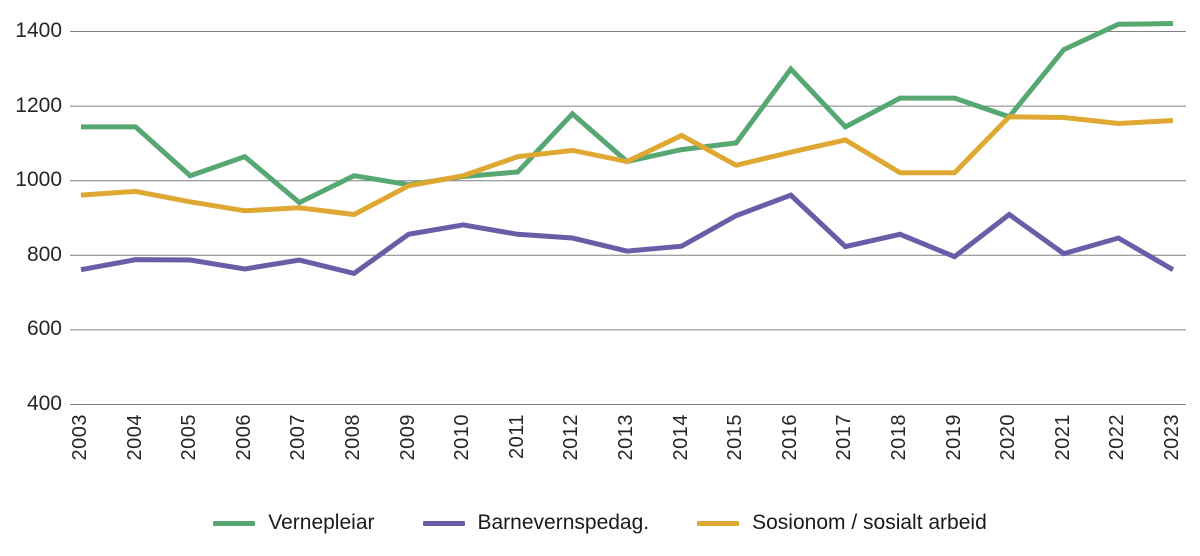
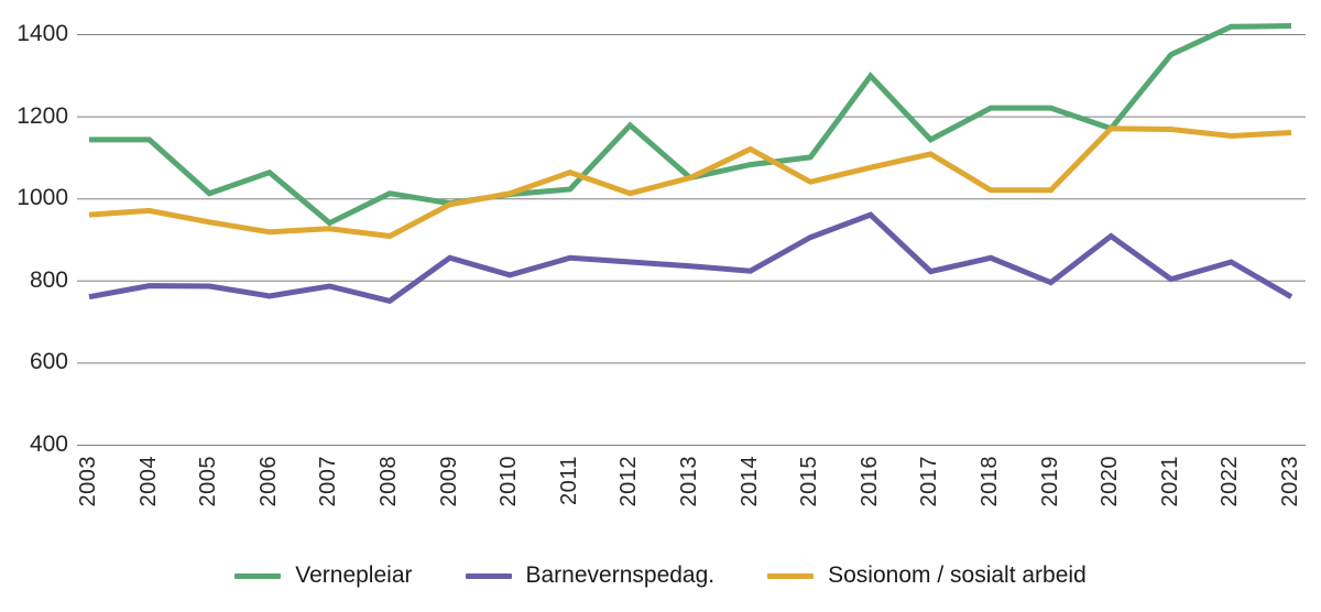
Barnevernspedag./2010: 880 -> 810
Sosionom / sosialt arbeid/2012: 1080 -> 1010
Barnevernspedag./2013: 810 -> 840
